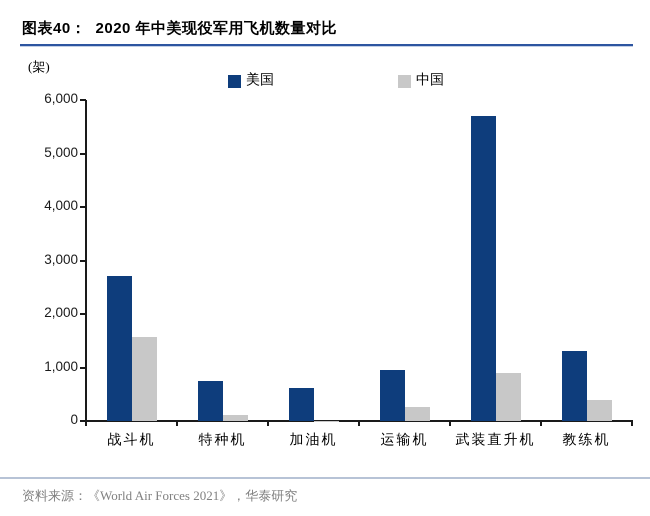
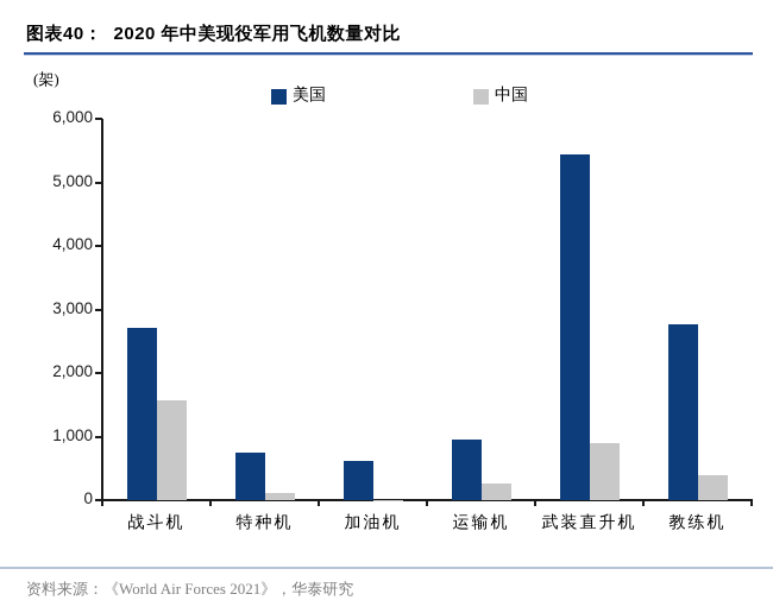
美国/武装直升机: 5700 -> 5400
美国/教练机: 1300 -> 2800
